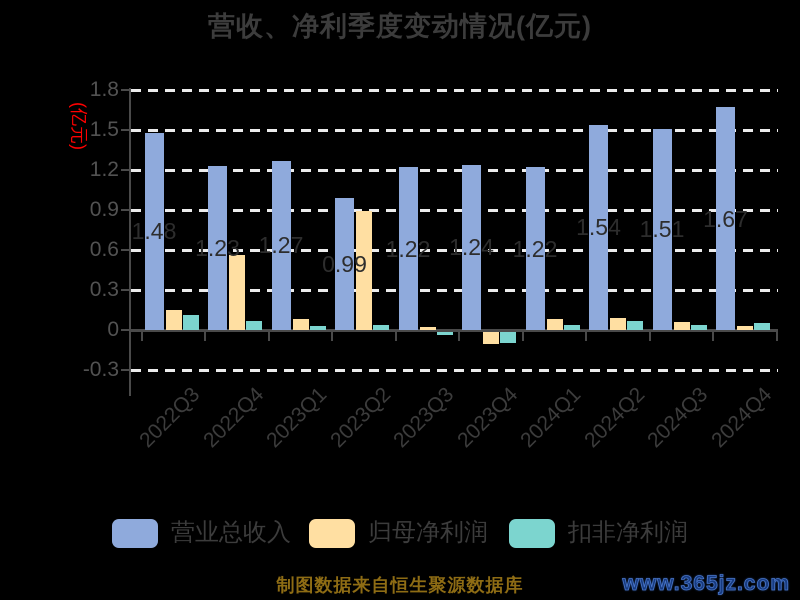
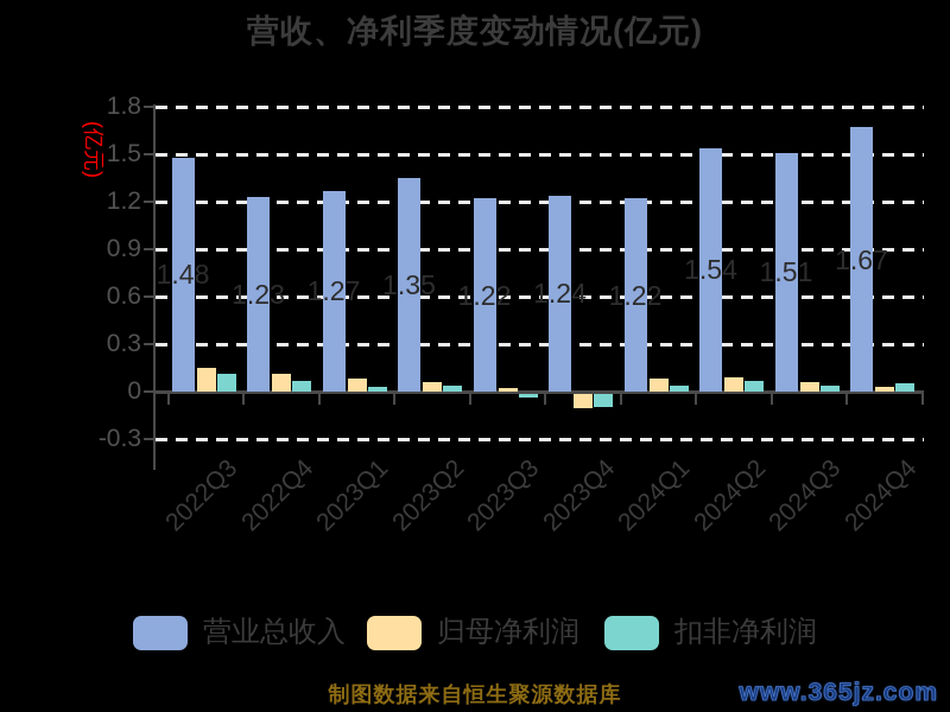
归母净利润/2022Q4: 0.56 -> 0.11
营业总收入/2023Q2: 0.99 -> 1.35
归母净利润/2023Q2: 0.89 -> 0.06
